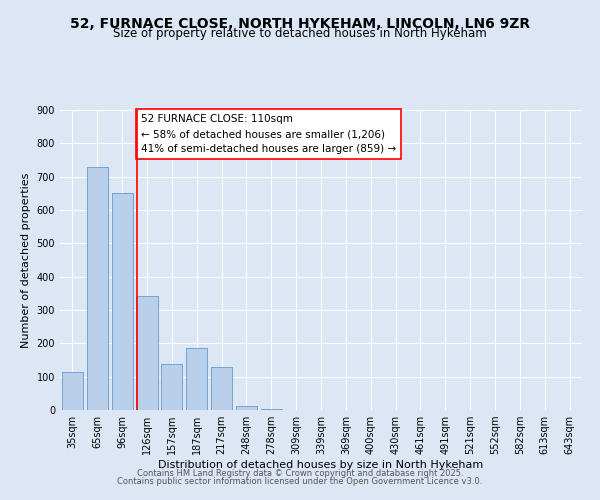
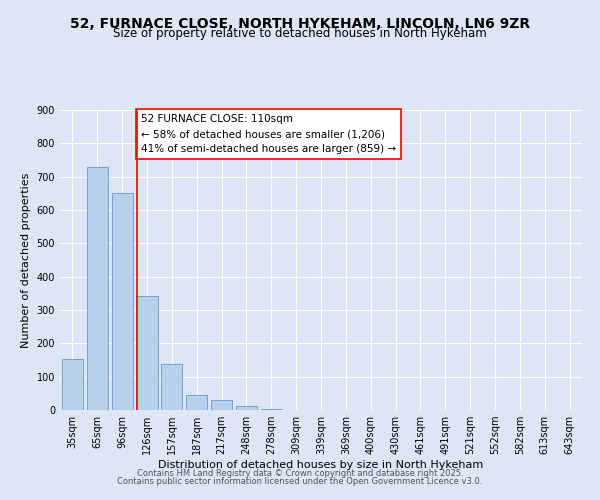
35sqm: 115 -> 153
187sqm: 185 -> 44
217sqm: 130 -> 30
